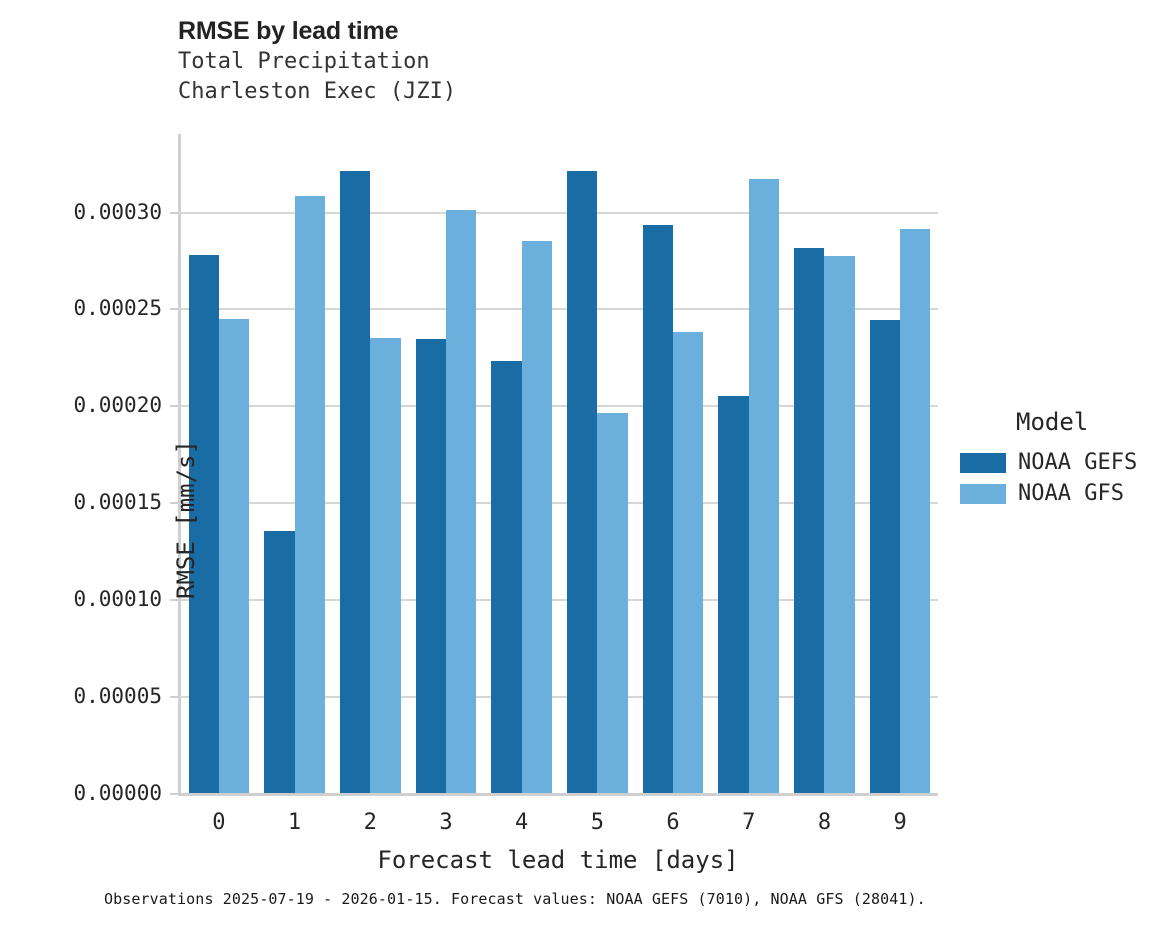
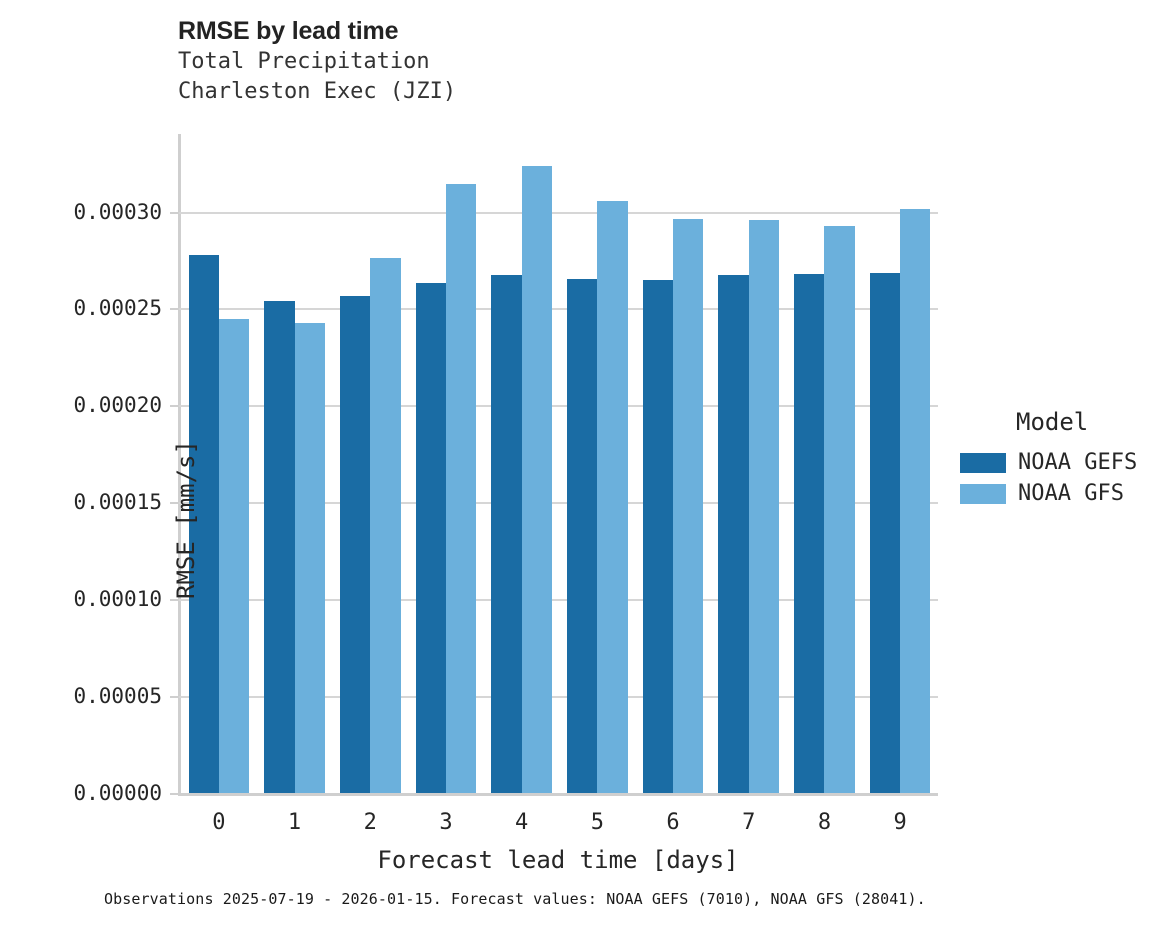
NOAA GEFS/1: 0.000135 -> 0.000254
NOAA GFS/1: 0.000308 -> 0.000243
NOAA GEFS/2: 0.000321 -> 0.000256
NOAA GFS/2: 0.000235 -> 0.000276
NOAA GEFS/3: 0.000234 -> 0.000263
NOAA GFS/3: 0.000301 -> 0.000314
NOAA GEFS/4: 0.000223 -> 0.000267
NOAA GFS/4: 0.000285 -> 0.000324
NOAA GEFS/5: 0.000321 -> 0.000265
NOAA GFS/5: 0.000196 -> 0.000306
NOAA GEFS/6: 0.000293 -> 0.000265
NOAA GFS/6: 0.000238 -> 0.000296
NOAA GEFS/7: 0.000205 -> 0.000267
NOAA GFS/7: 0.000317 -> 0.000295
NOAA GEFS/8: 0.000281 -> 0.000268
NOAA GFS/8: 0.000277 -> 0.000293
NOAA GEFS/9: 0.000244 -> 0.000268
NOAA GFS/9: 0.000291 -> 0.000302
